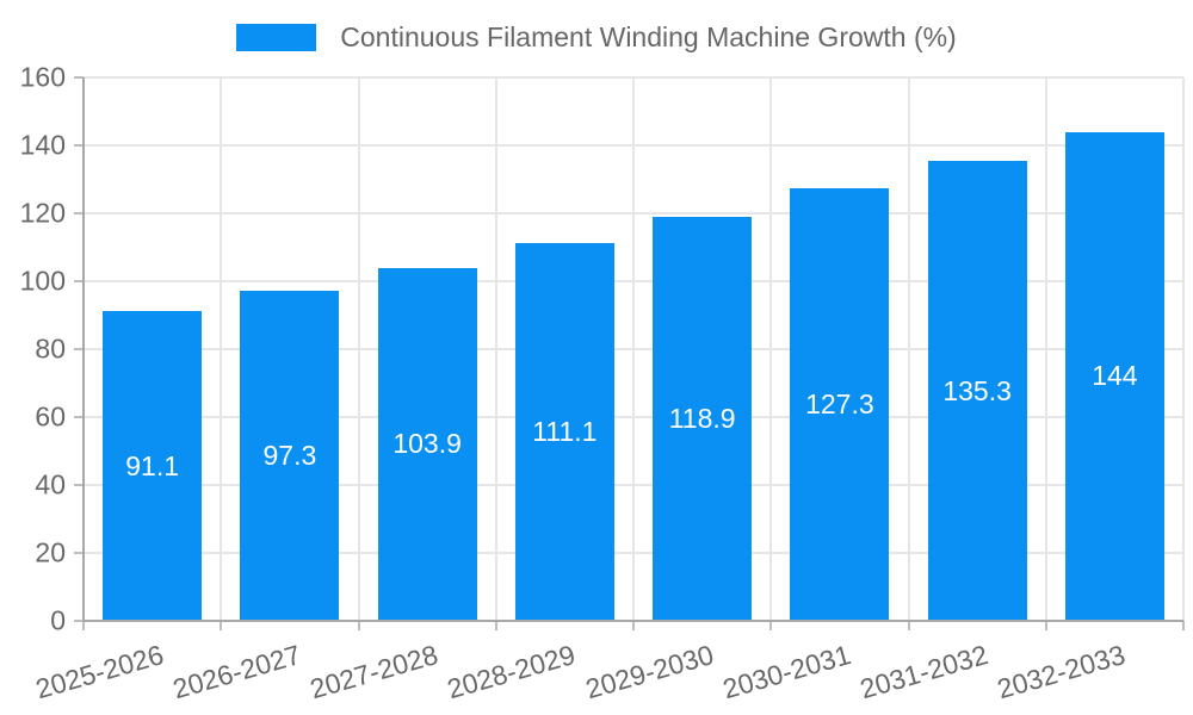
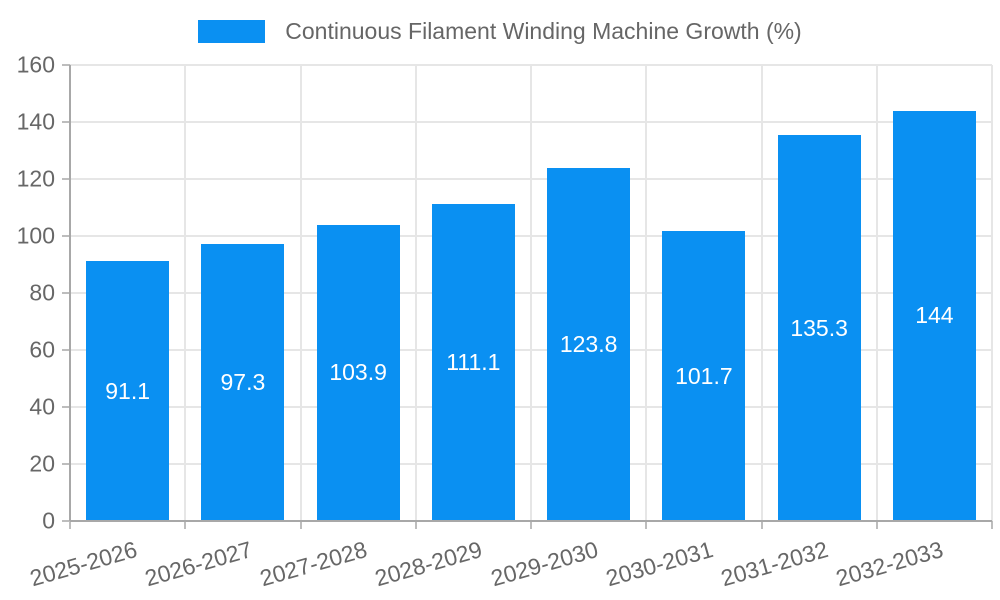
2029-2030: 118.9 -> 123.8
2030-2031: 127.3 -> 101.7
